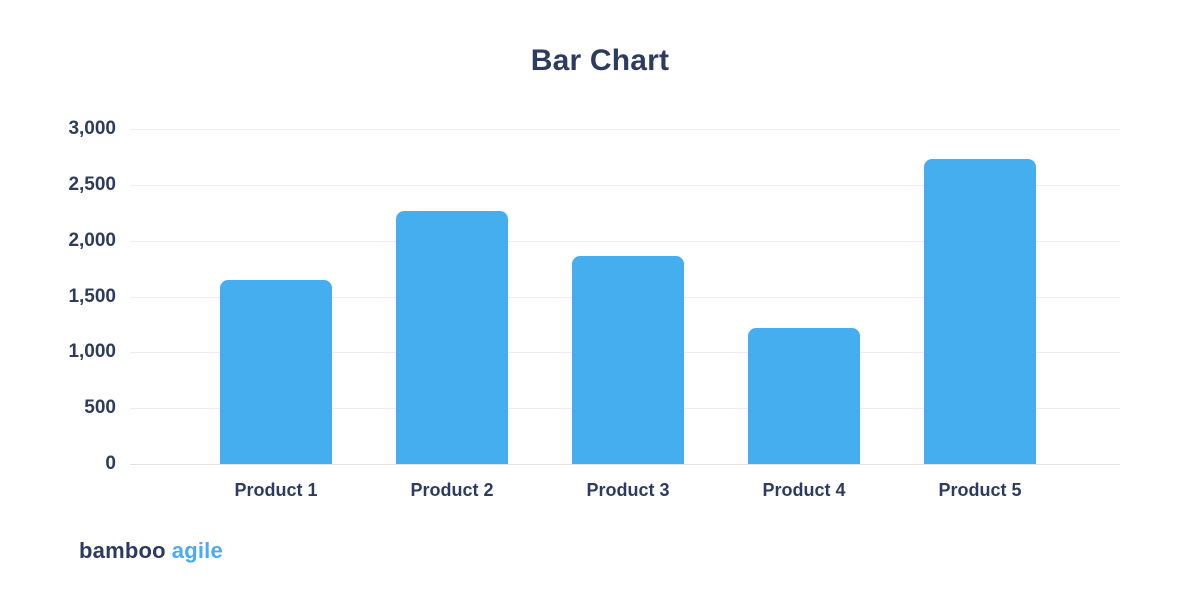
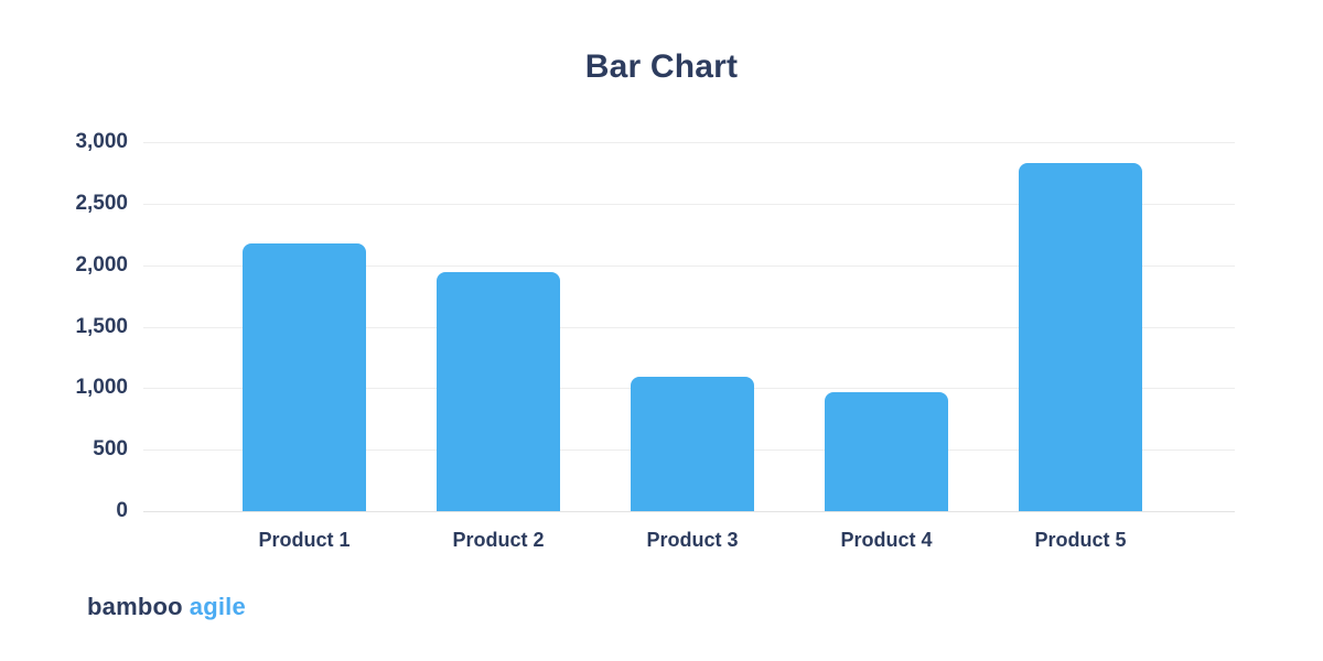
Product 1: 1650 -> 2180
Product 2: 2270 -> 1940
Product 3: 1860 -> 1090
Product 4: 1220 -> 970
Product 5: 2730 -> 2830
